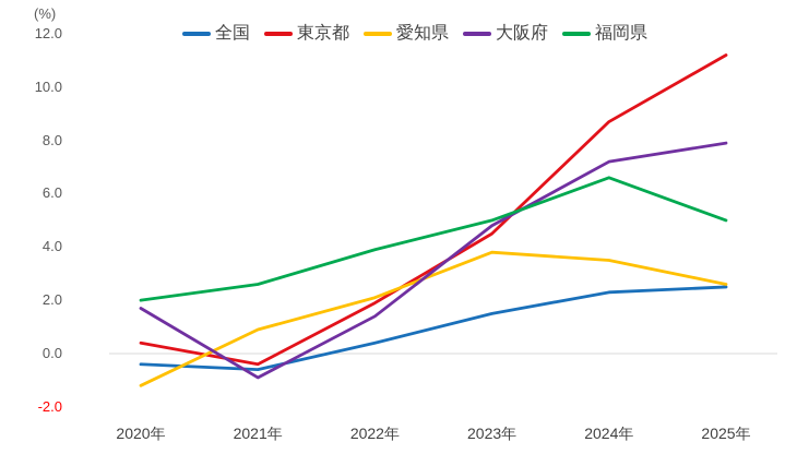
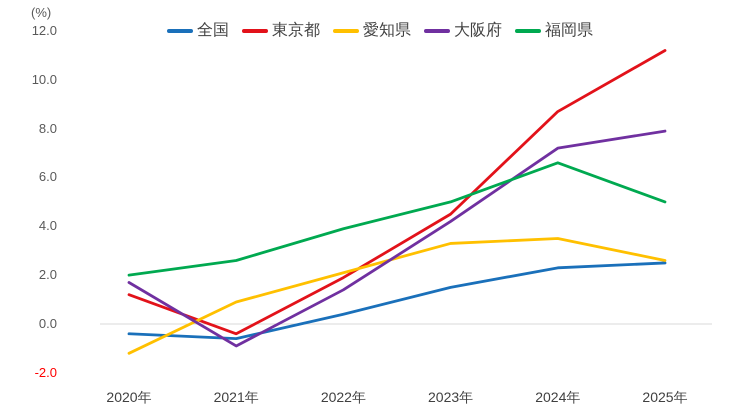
東京都/2020年: 0.4 -> 1.2
愛知県/2023年: 3.8 -> 3.3
大阪府/2023年: 4.8 -> 4.2
